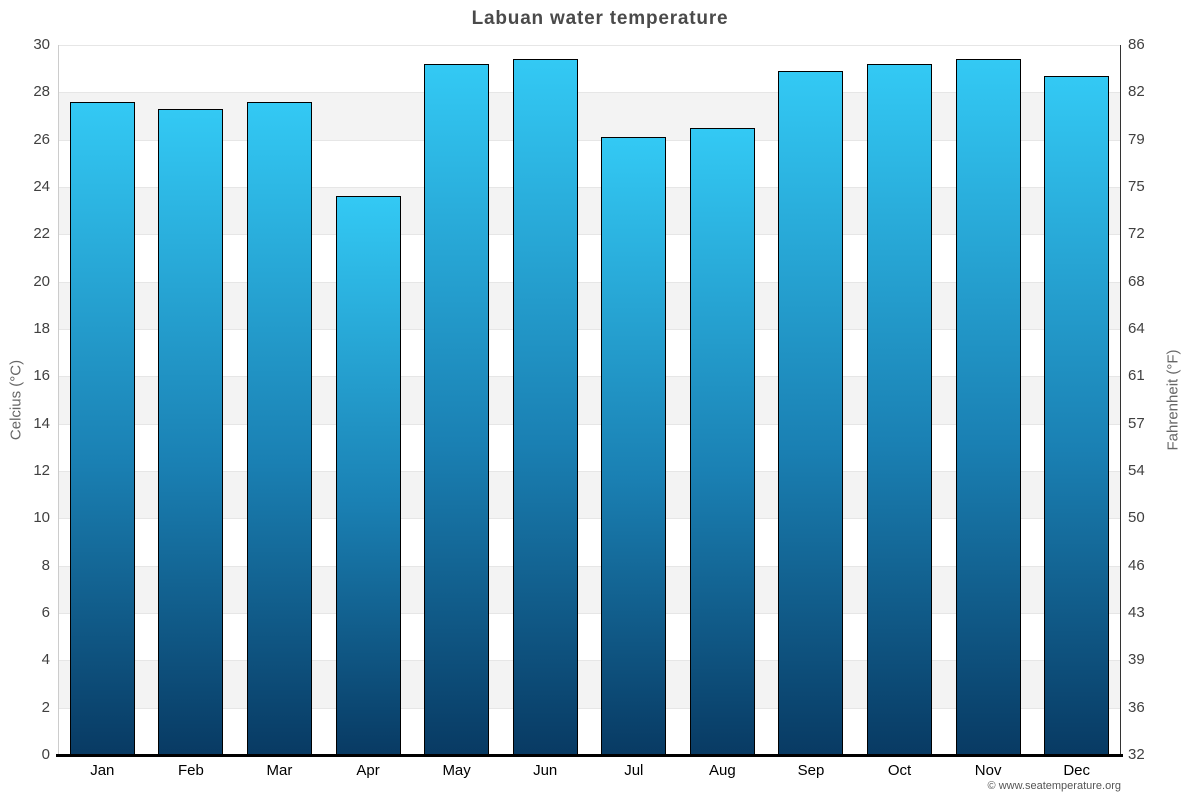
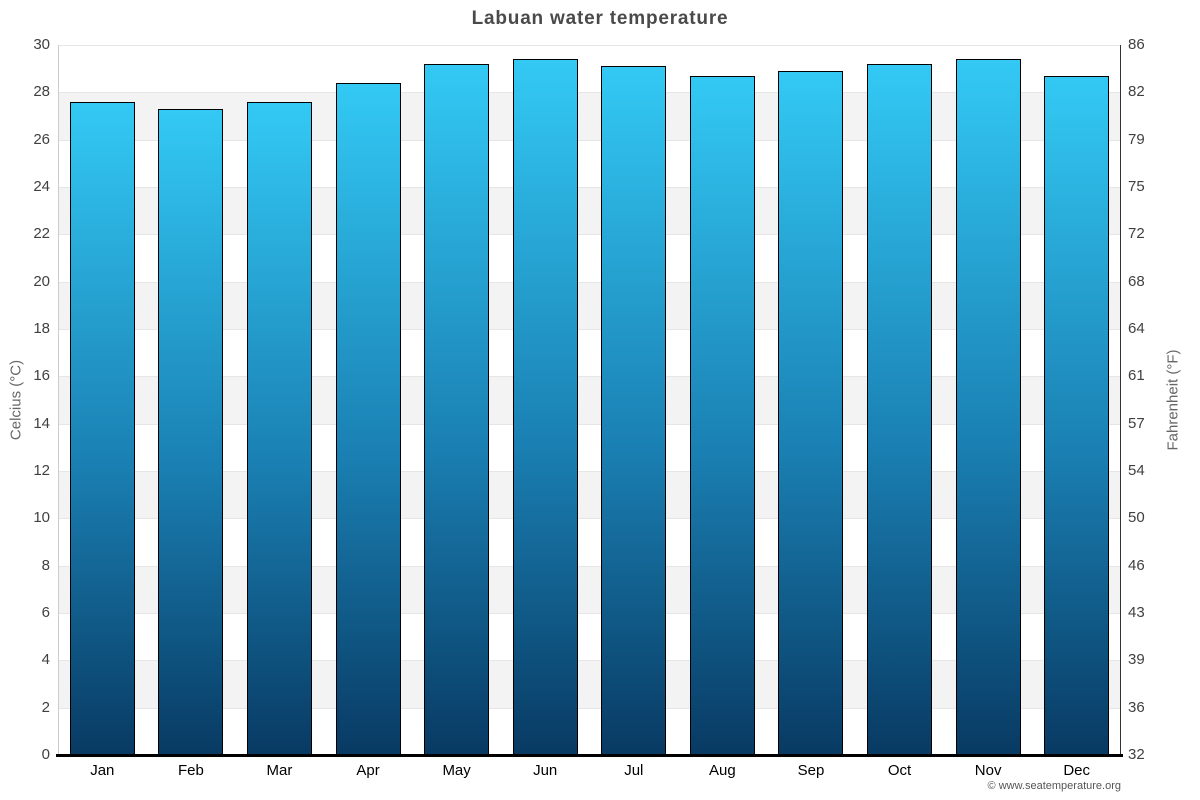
Apr: 23.6 -> 28.4
Jul: 26.1 -> 29.1
Aug: 26.5 -> 28.7
